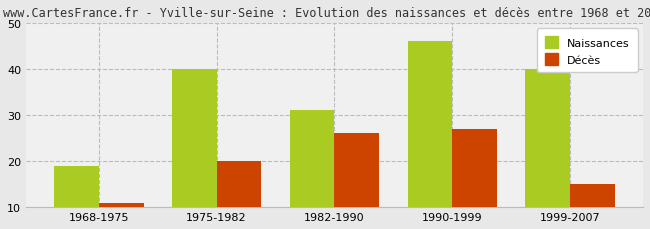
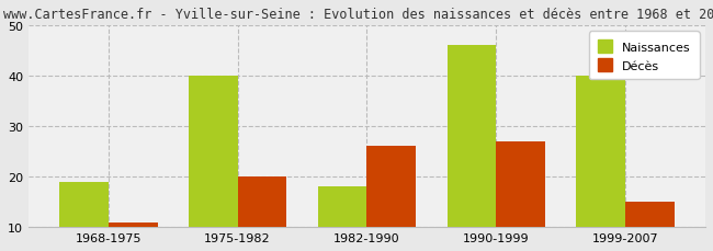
Naissances/1982-1990: 31 -> 18
